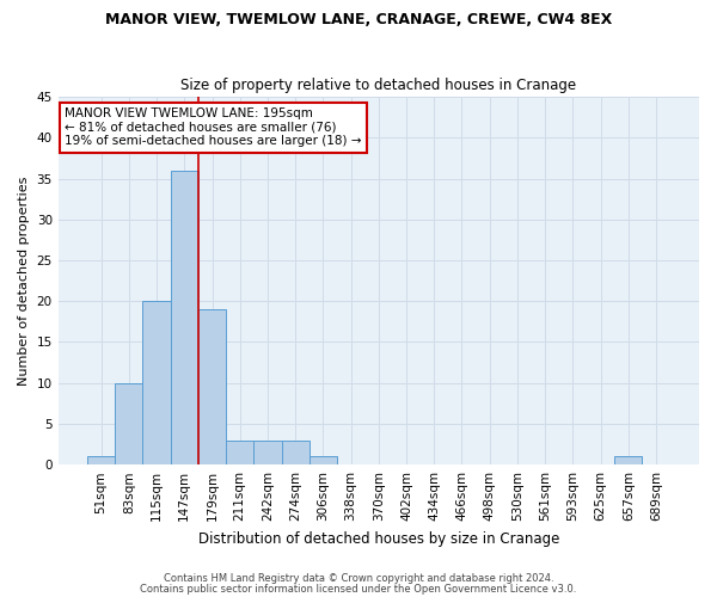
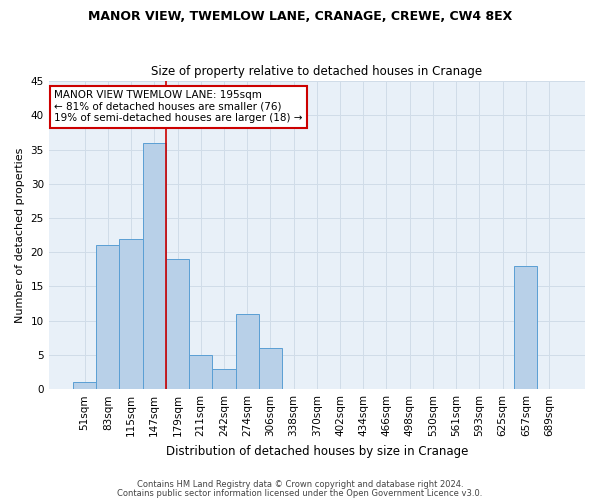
83sqm: 10 -> 21
115sqm: 20 -> 22
211sqm: 3 -> 5
274sqm: 3 -> 11
306sqm: 1 -> 6
657sqm: 1 -> 18
